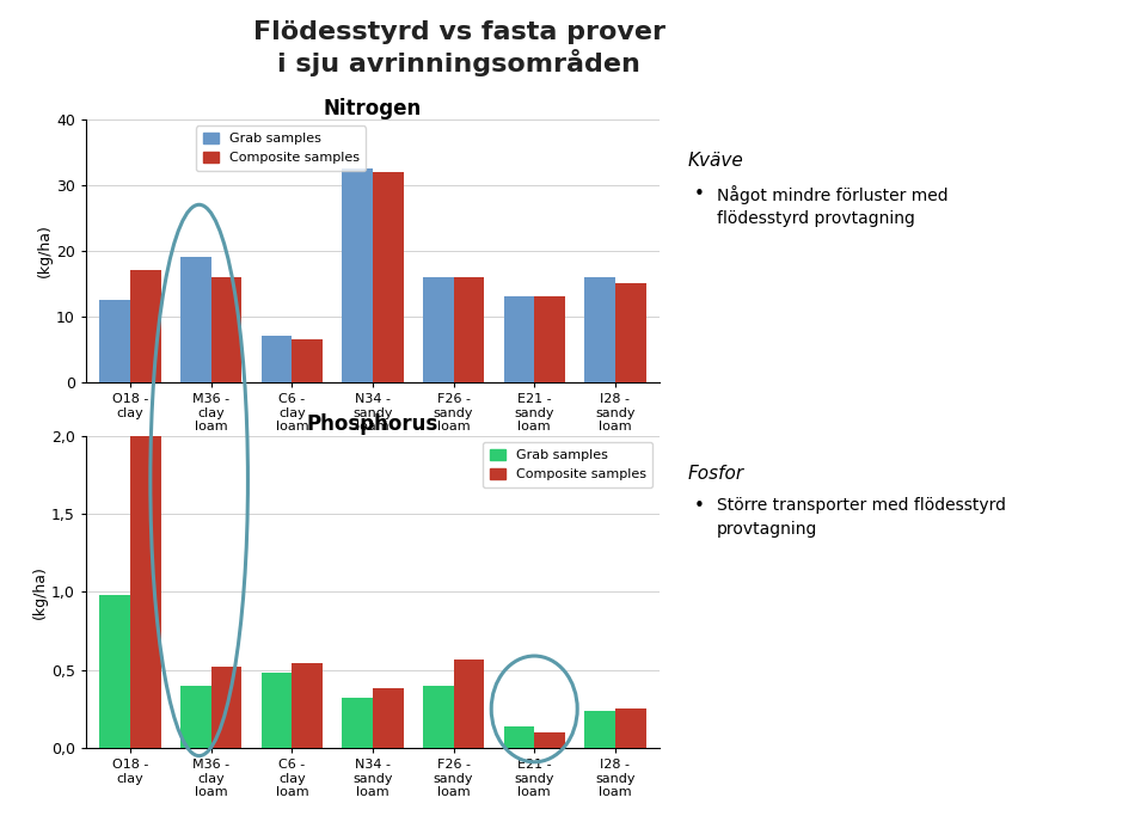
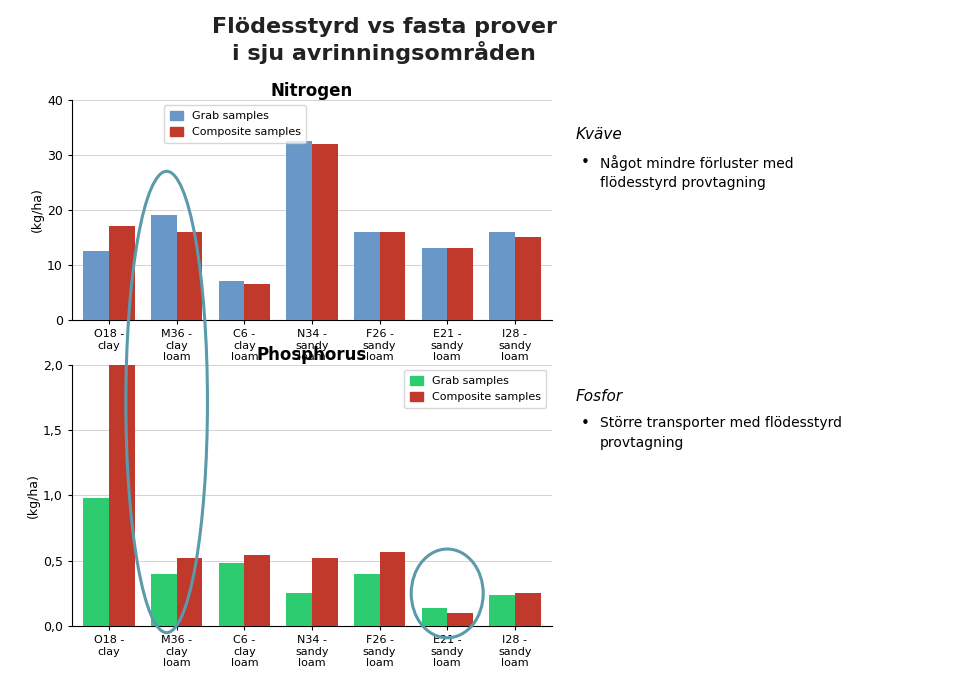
Grab samples/N34 - sandy loam: 0,32 -> 0,25
Composite samples/N34 - sandy loam: 0,38 -> 0,52
